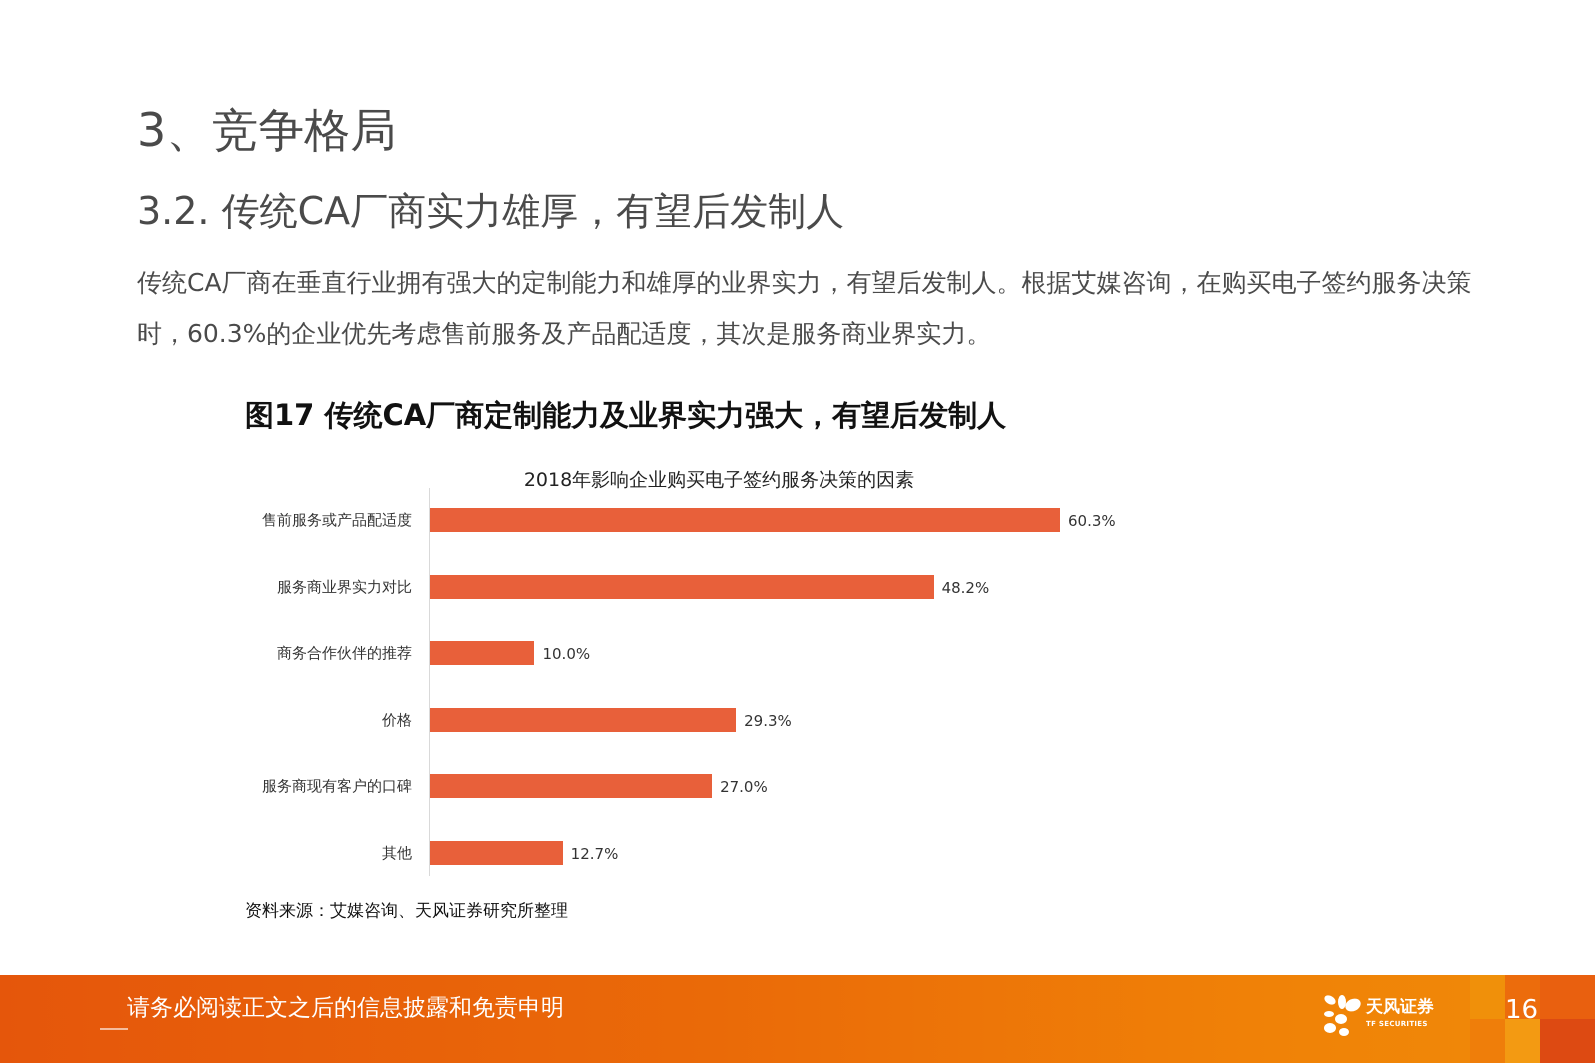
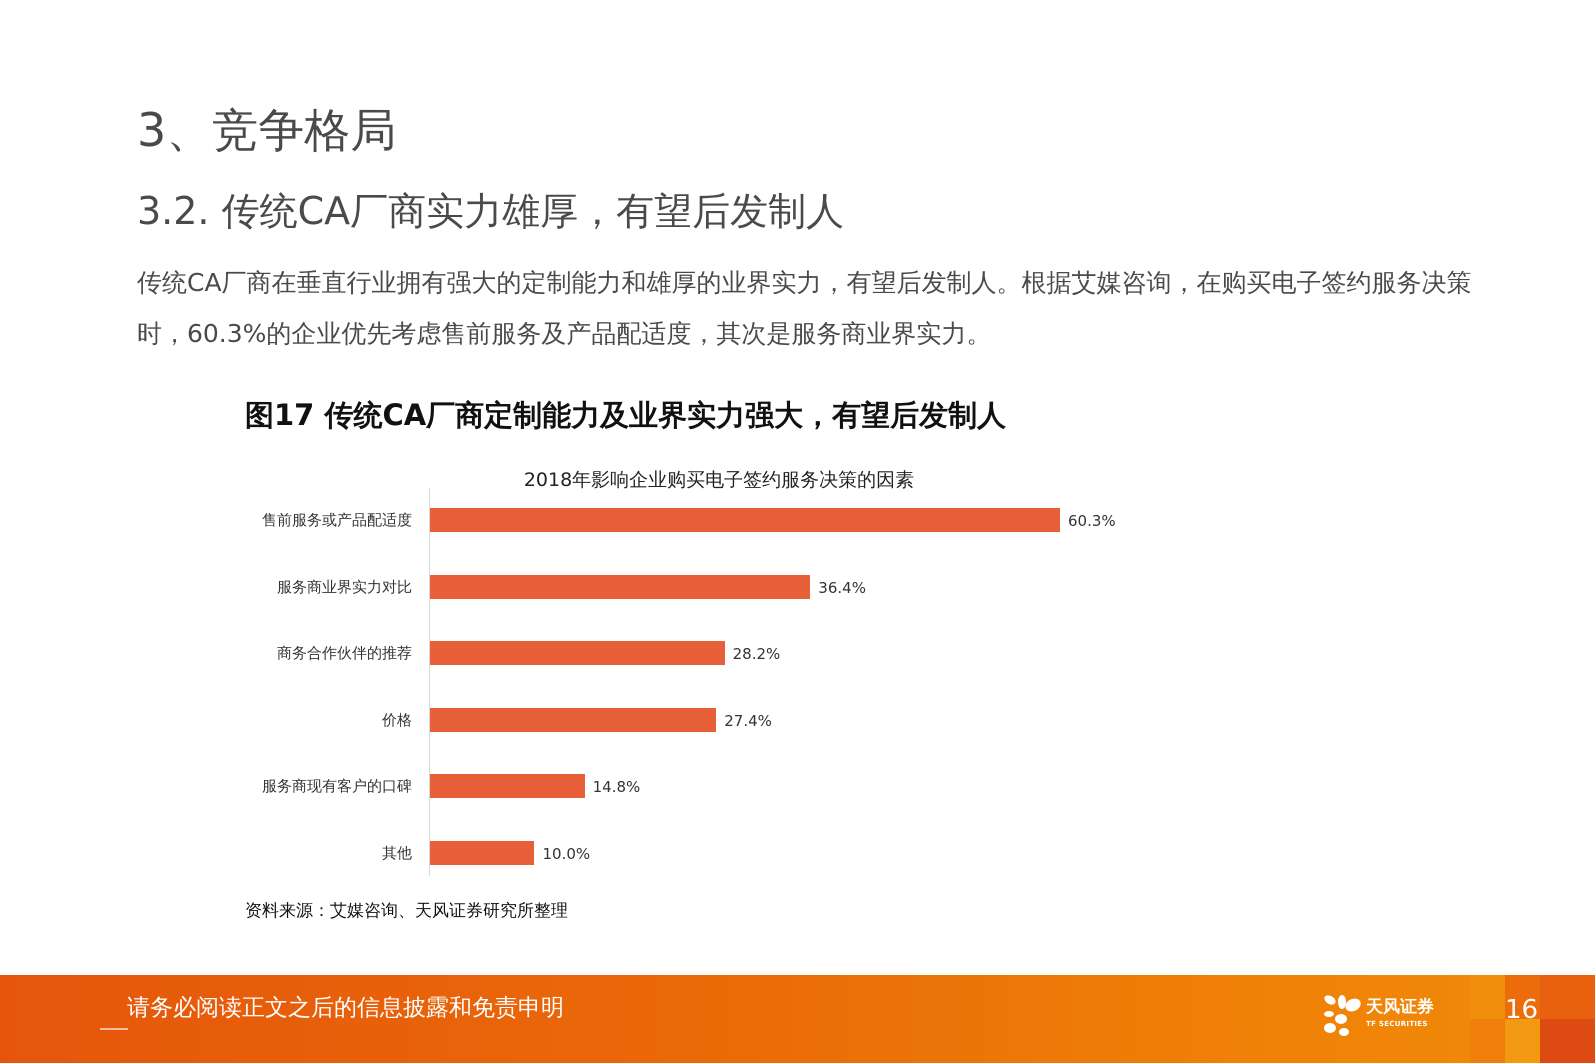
服务商业界实力对比: 48.2% -> 36.4%
商务合作伙伴的推荐: 10.0% -> 28.2%
价格: 29.3% -> 27.4%
服务商现有客户的口碑: 27.0% -> 14.8%
其他: 12.7% -> 10.0%
